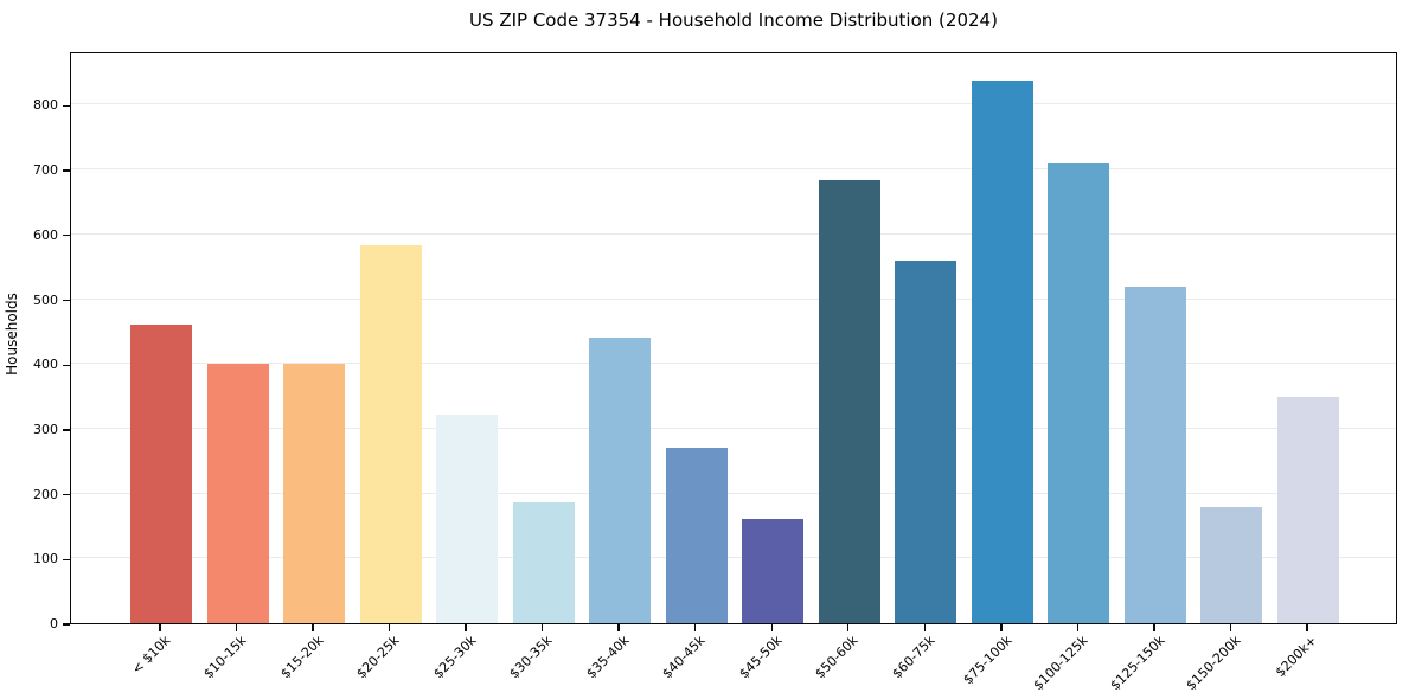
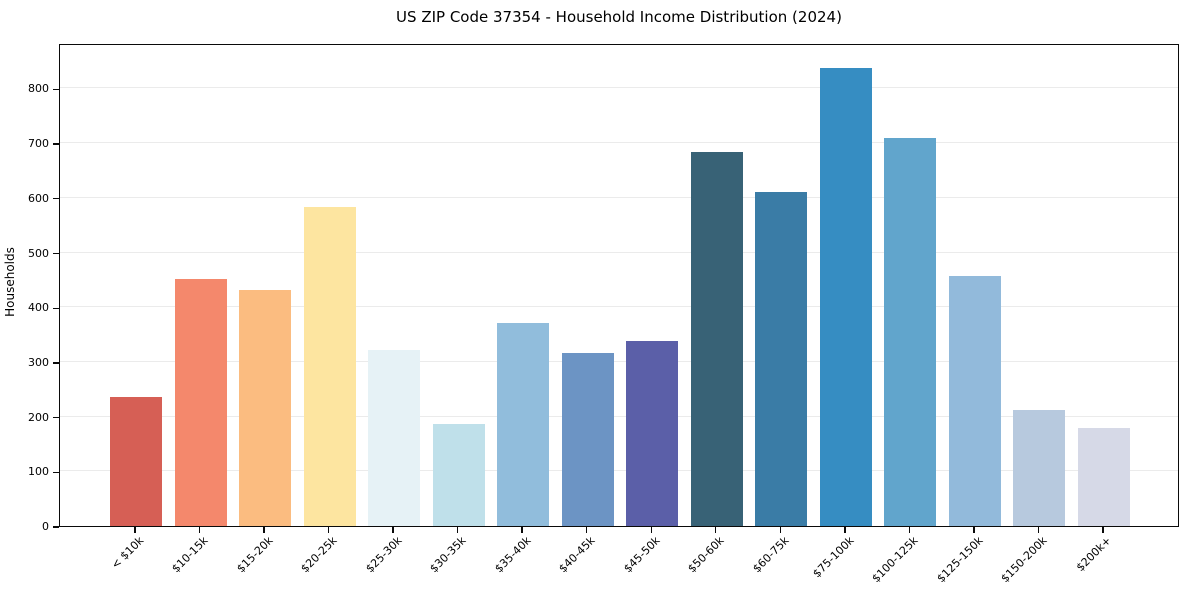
< $10k: 460 -> 240
$10-15k: 400 -> 450
$15-20k: 400 -> 430
$35-40k: 440 -> 370
$40-45k: 270 -> 320
$45-50k: 160 -> 340
$60-75k: 560 -> 610
$125-150k: 520 -> 460
$150-200k: 180 -> 210
$200k+: 350 -> 180
